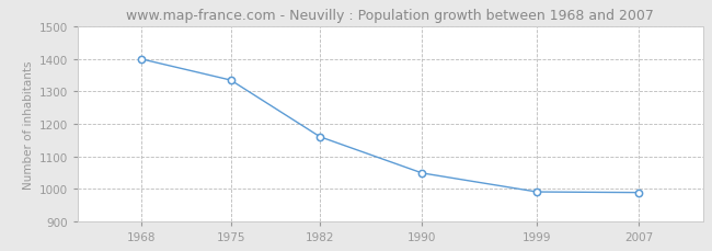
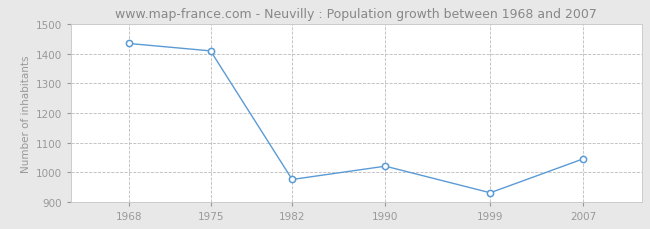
1968: 1400 -> 1435
1975: 1335 -> 1410
1982: 1160 -> 975
1990: 1048 -> 1020
1999: 990 -> 930
2007: 988 -> 1045
